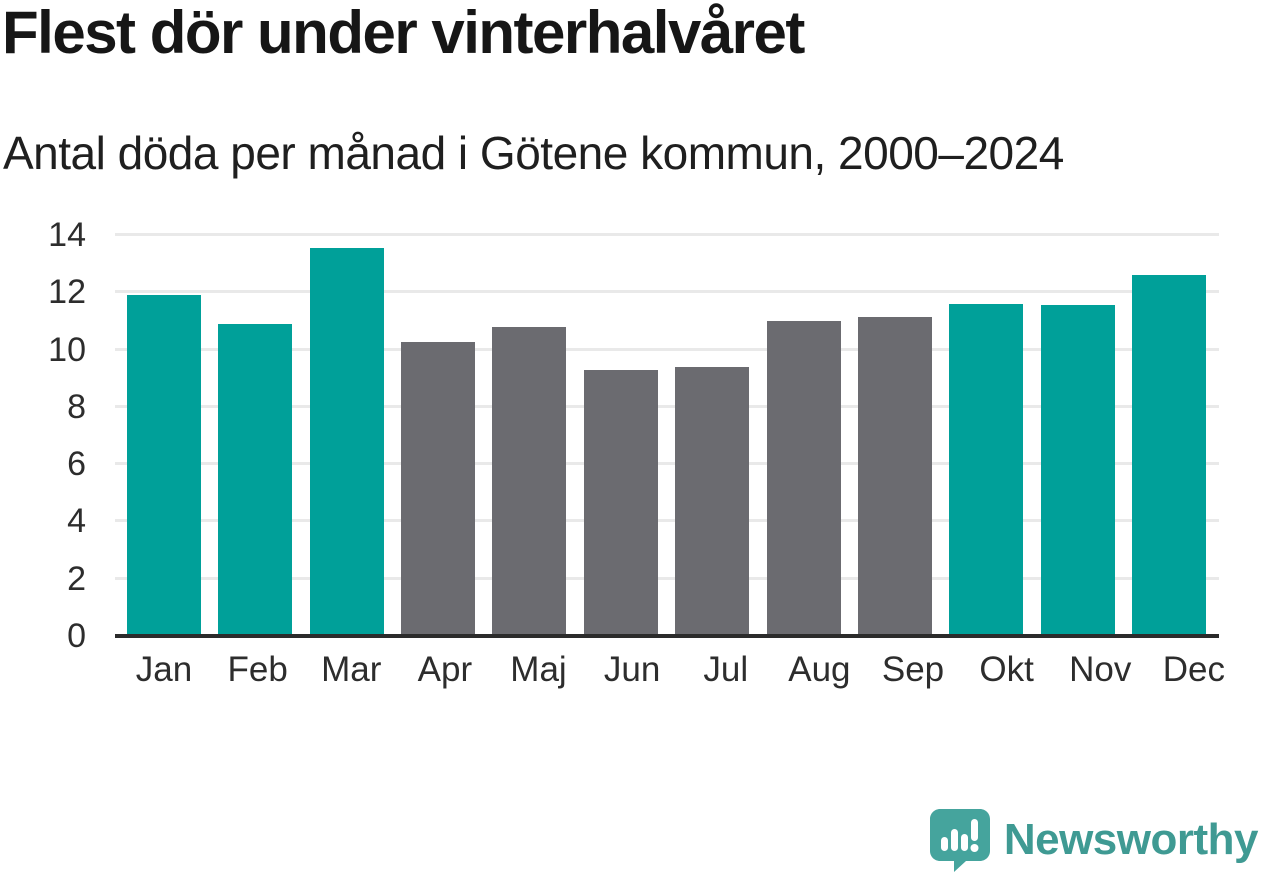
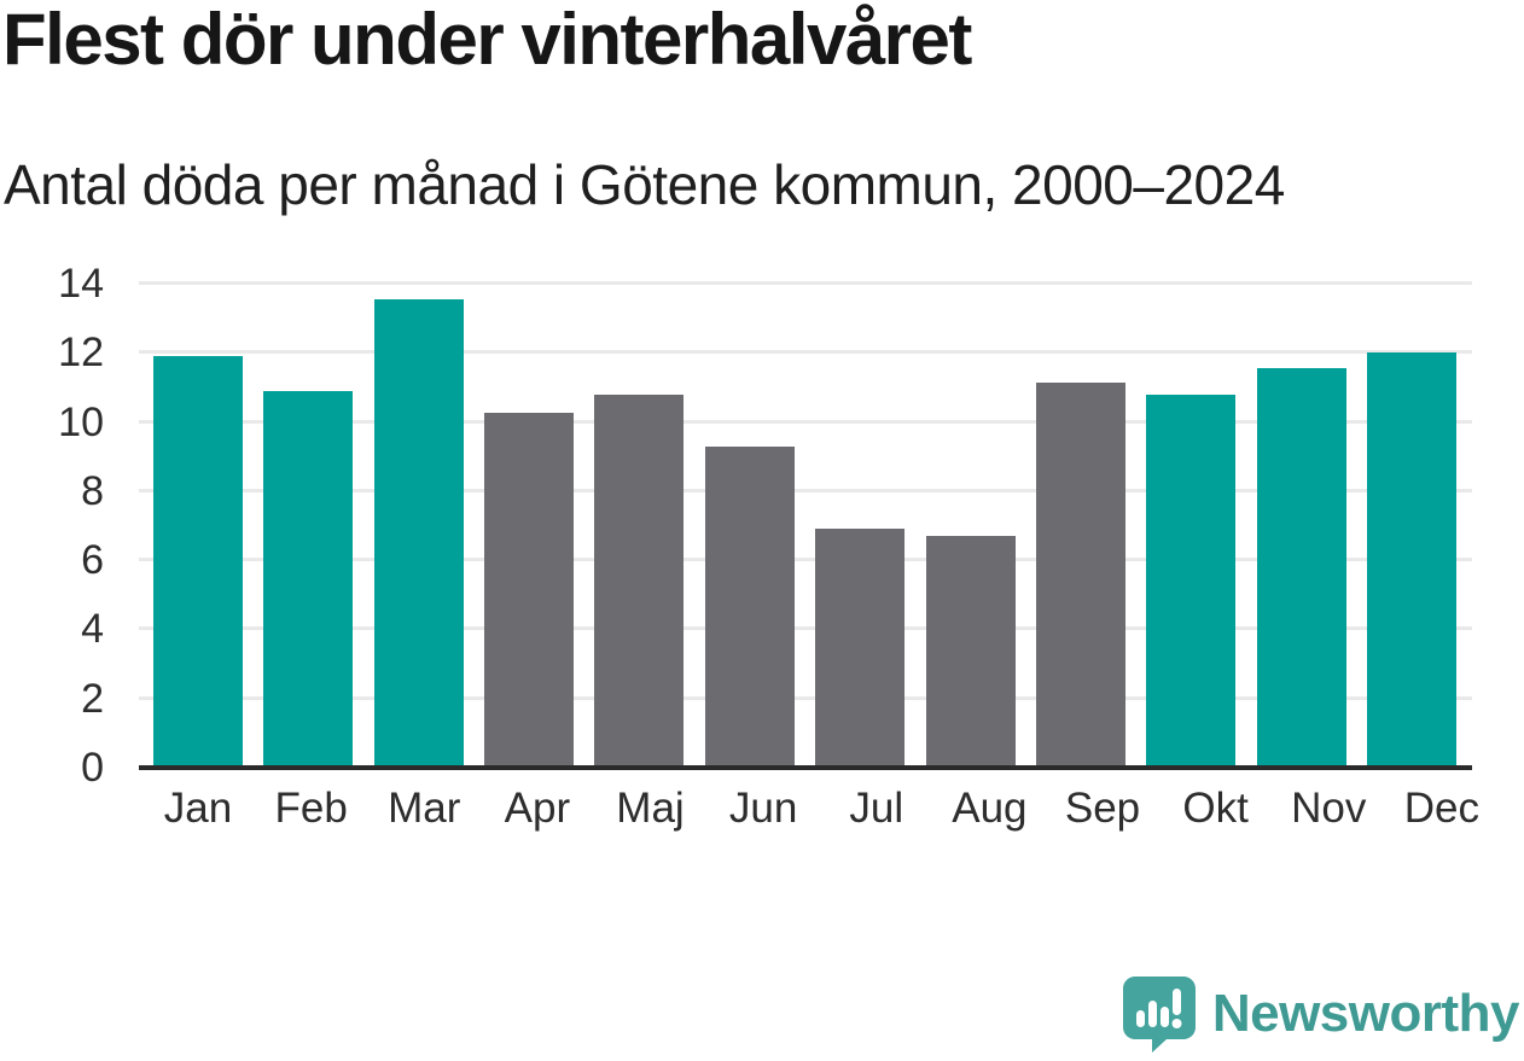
Jul: 9.4 -> 6.9
Aug: 11.0 -> 6.7
Okt: 11.6 -> 10.8
Dec: 12.6 -> 12.0
